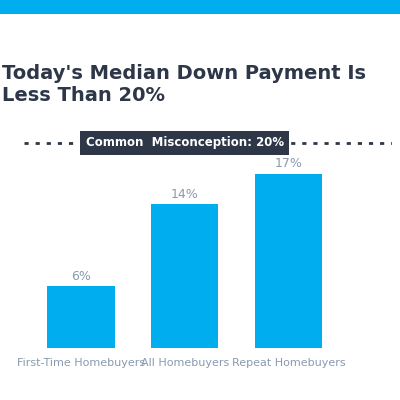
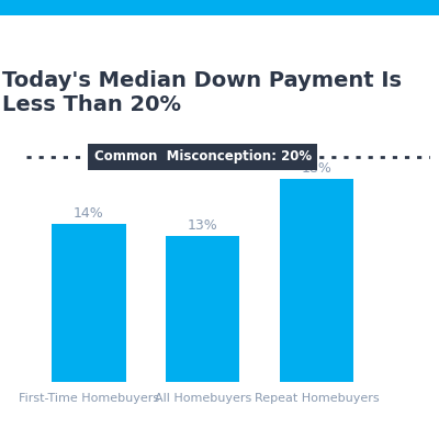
First-Time Homebuyers: 6% -> 14%
All Homebuyers: 14% -> 13%
Repeat Homebuyers: 17% -> 18%
